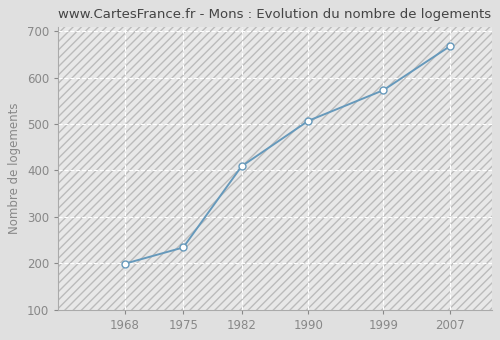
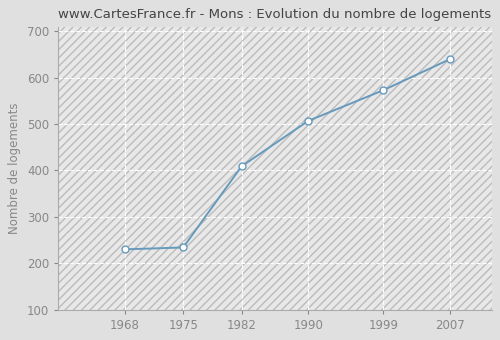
1968: 199 -> 230
2007: 668 -> 640
